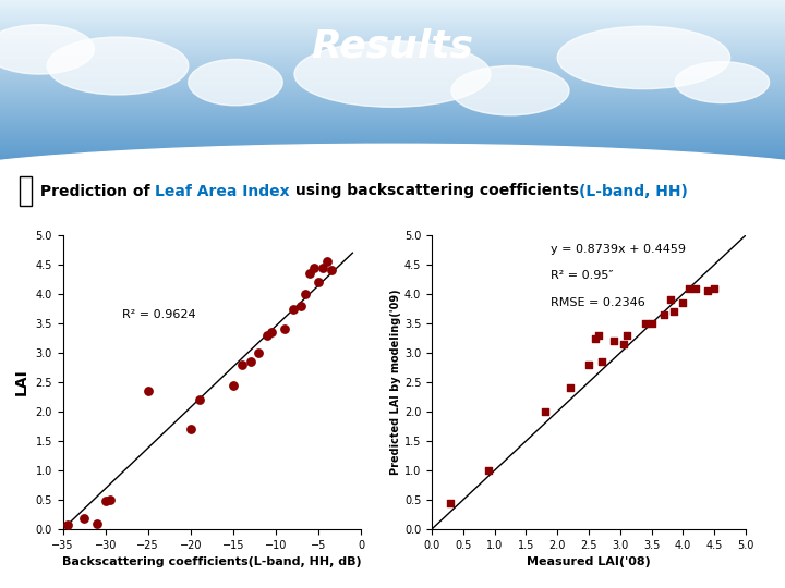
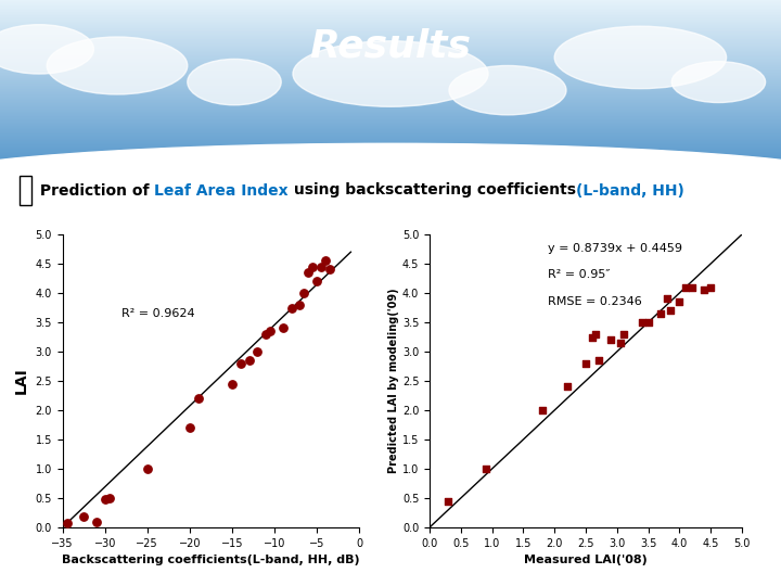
−25: 2.36 -> 1.00
